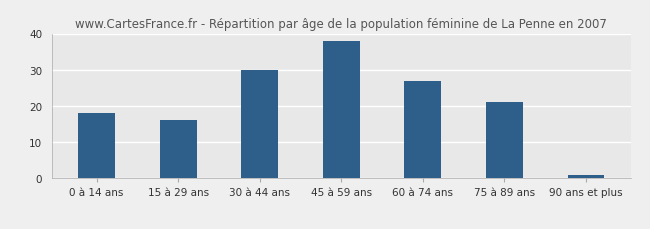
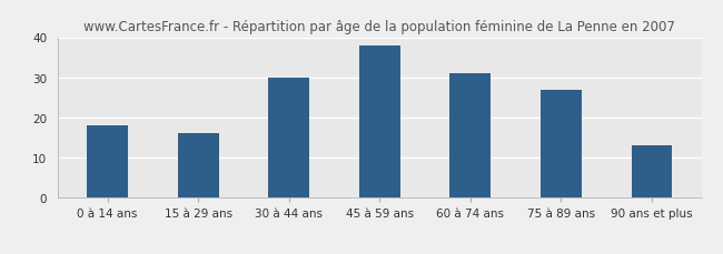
60 à 74 ans: 27 -> 31
75 à 89 ans: 21 -> 27
90 ans et plus: 1 -> 13
